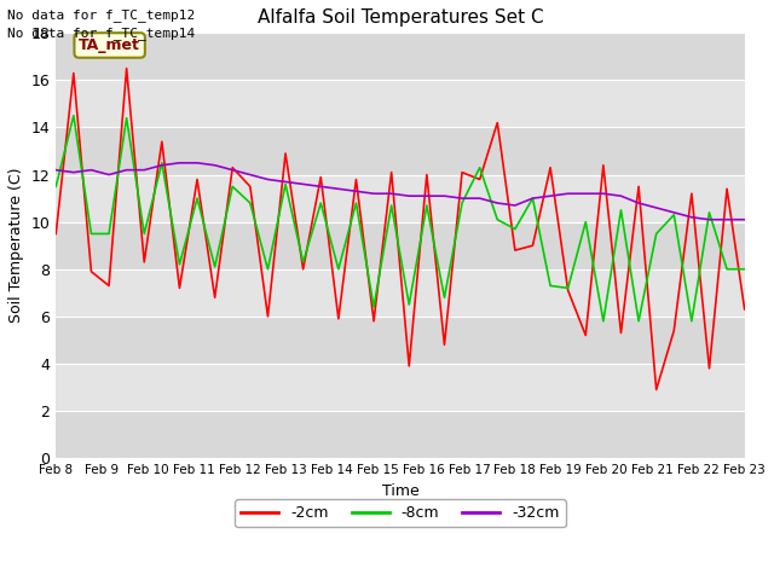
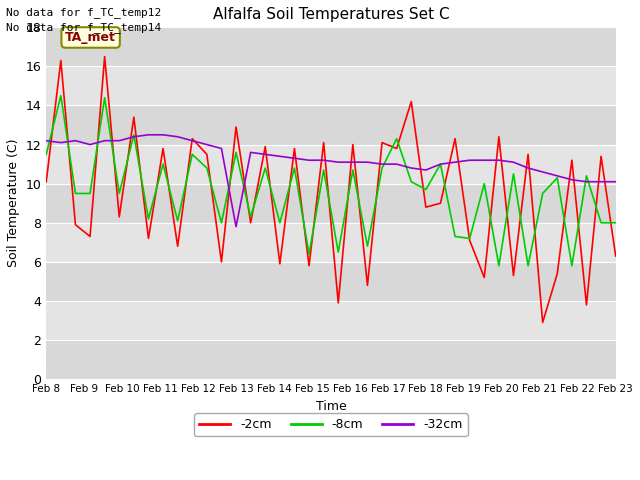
-2cm/Feb 8: 9.5 -> 10.1
-32cm/Feb 13: 11.7 -> 7.8
